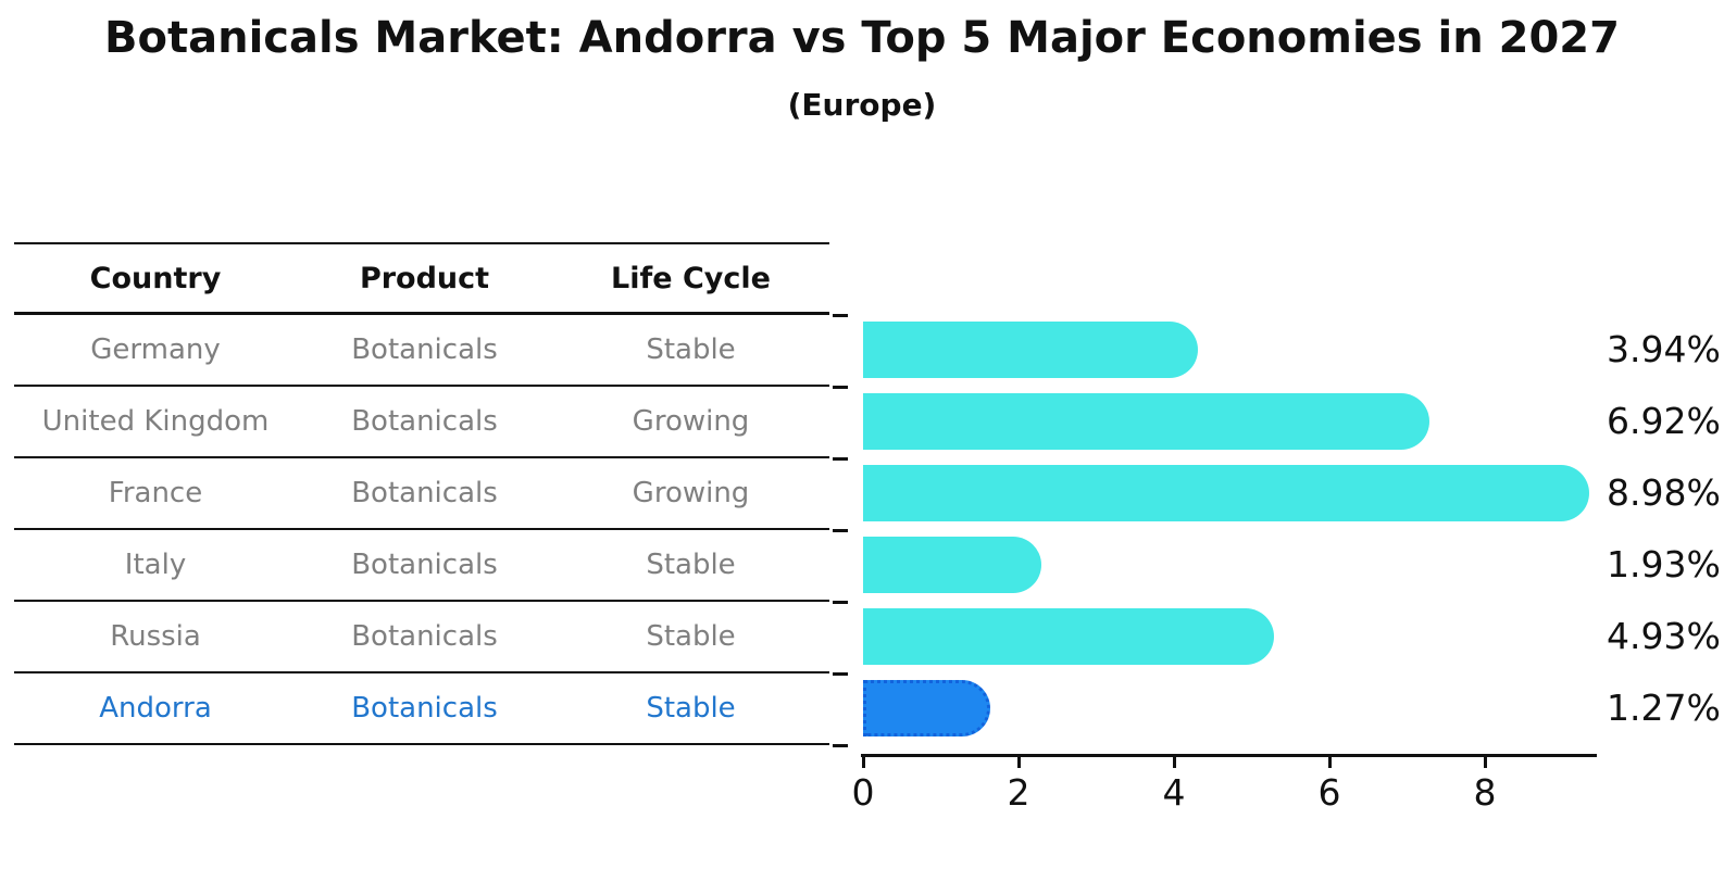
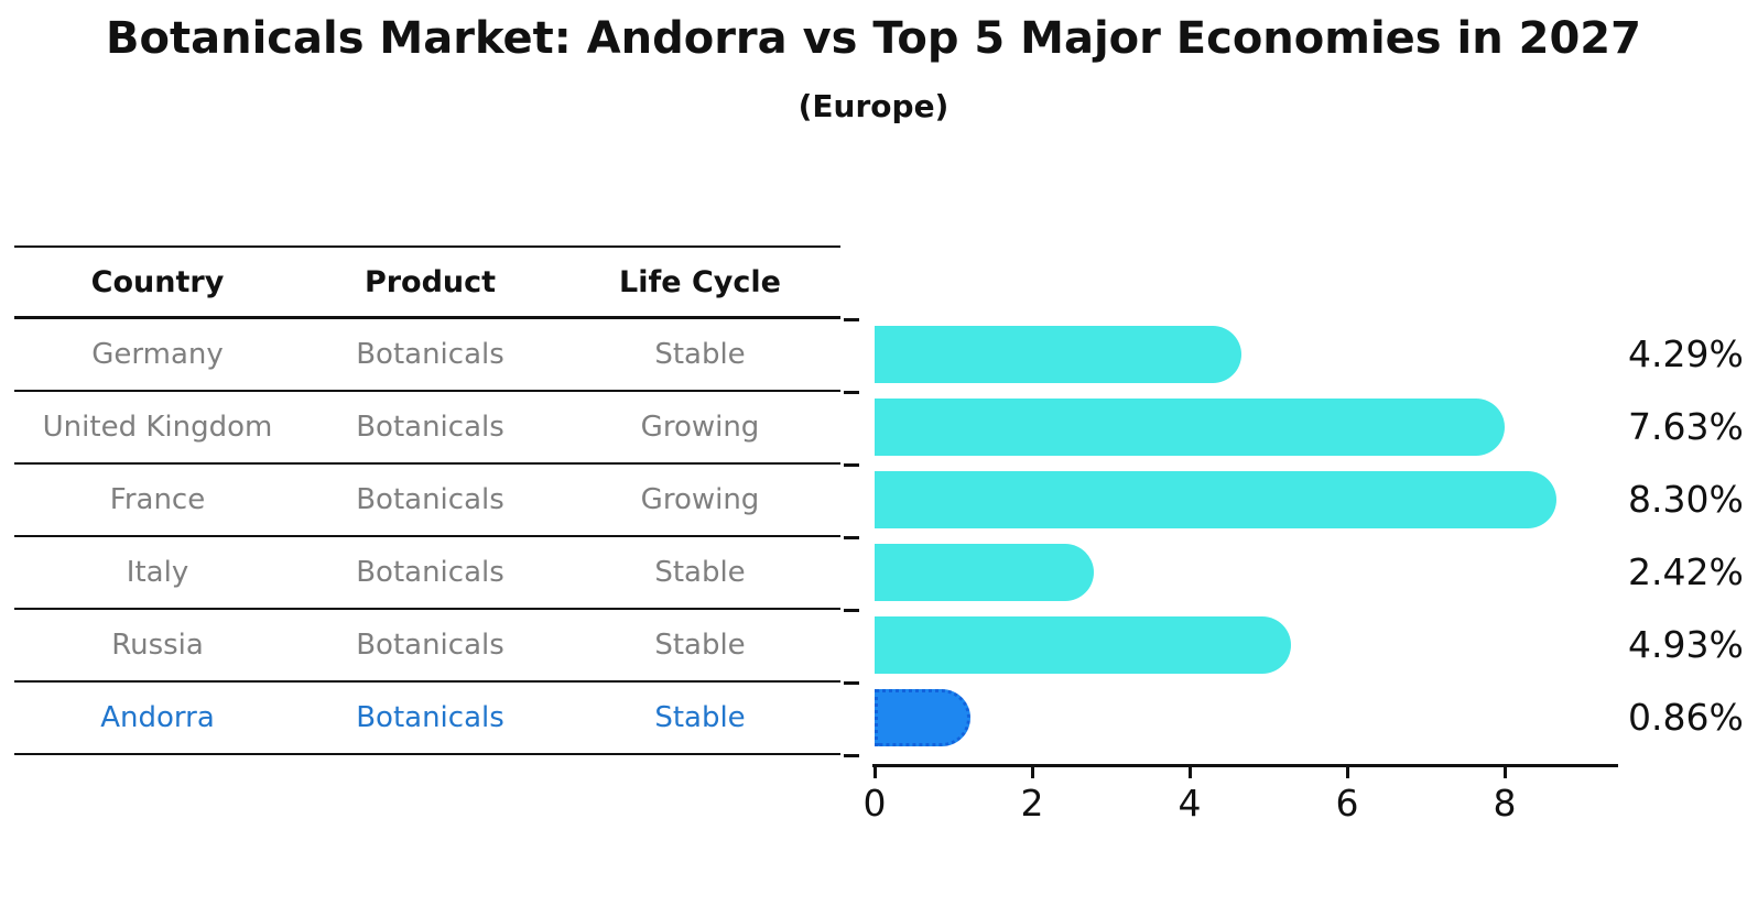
Germany: 3.94% -> 4.29%
United Kingdom: 6.92% -> 7.63%
France: 8.98% -> 8.30%
Italy: 1.93% -> 2.42%
Andorra: 1.27% -> 0.86%
